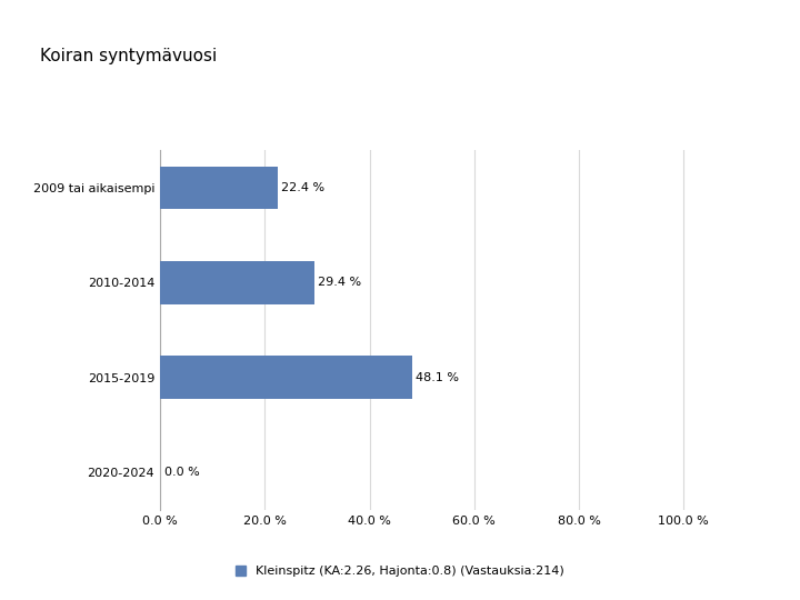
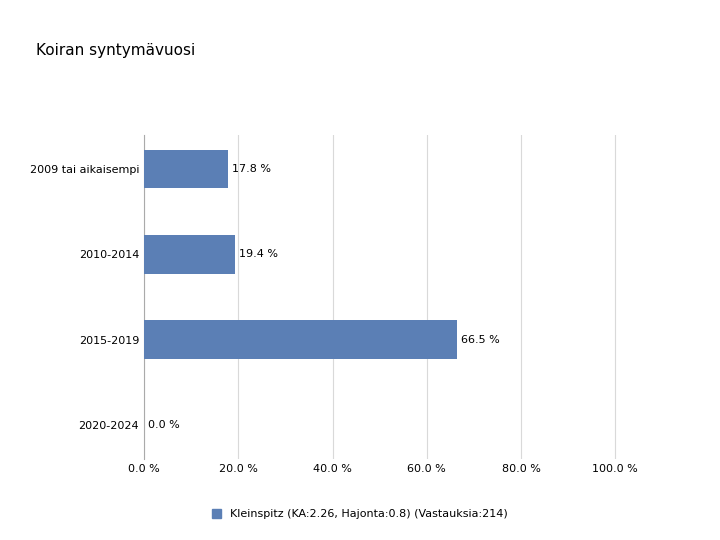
2009 tai aikaisempi: 22.4 -> 17.8
2010-2014: 29.4 -> 19.4
2015-2019: 48.1 -> 66.5
